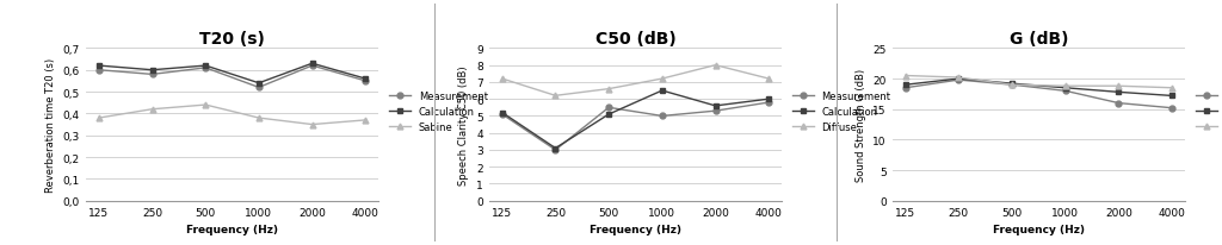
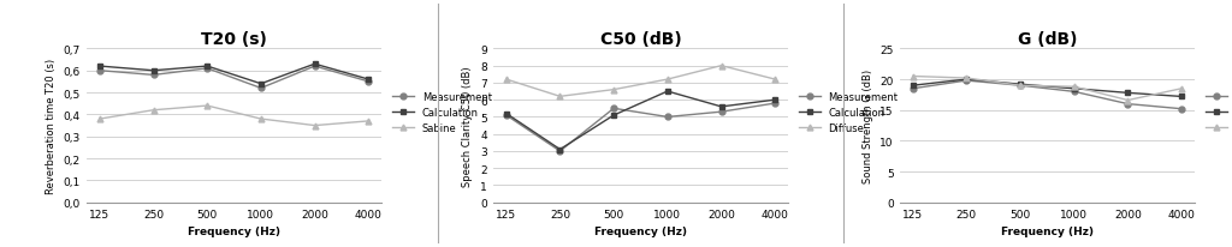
G (dB)/Diffuse/2000: 18.8 -> 16.6
